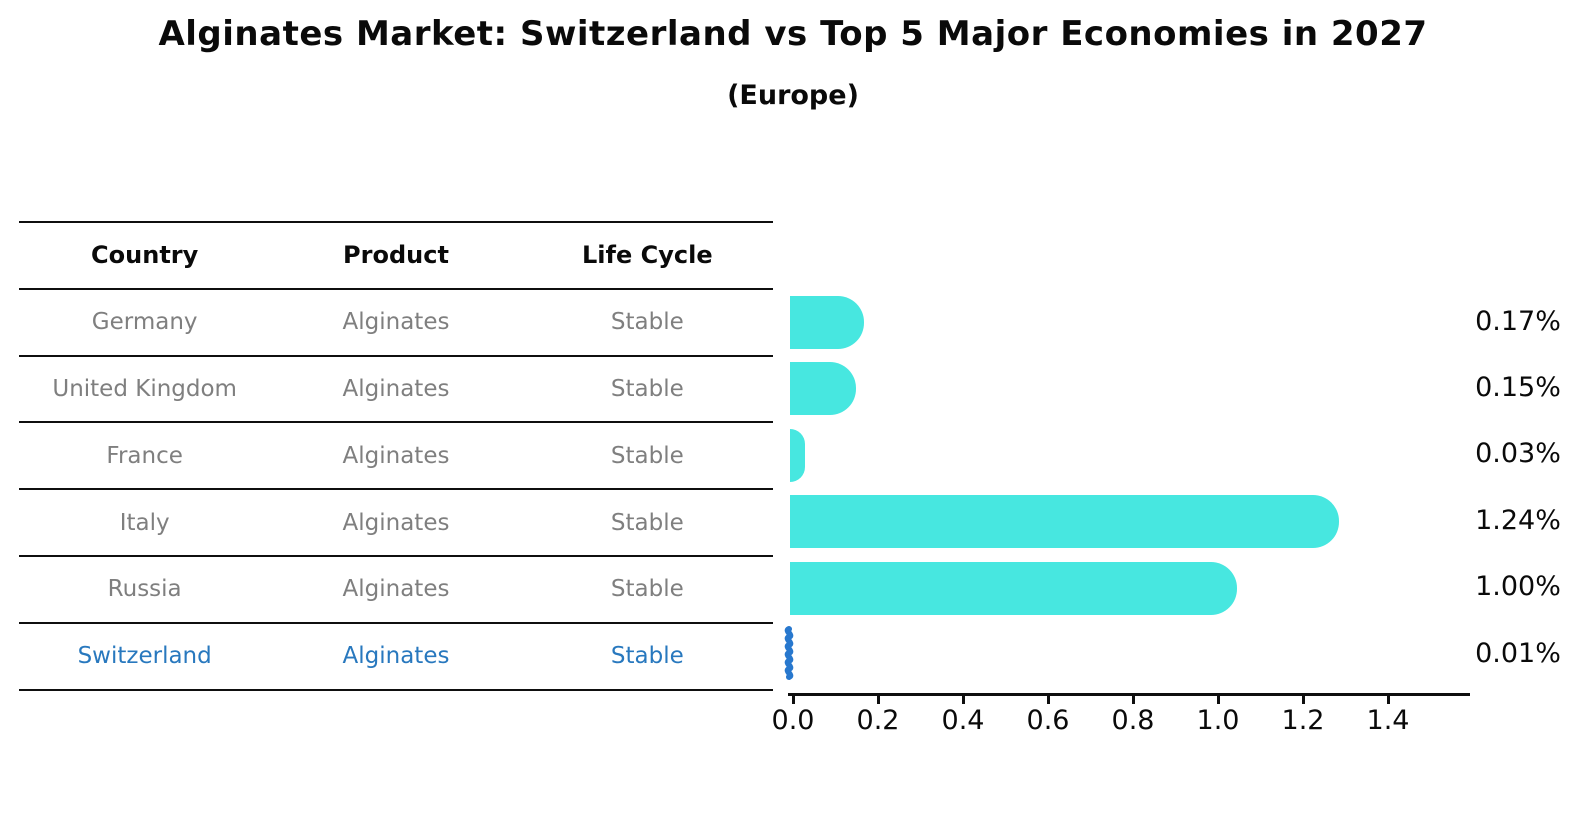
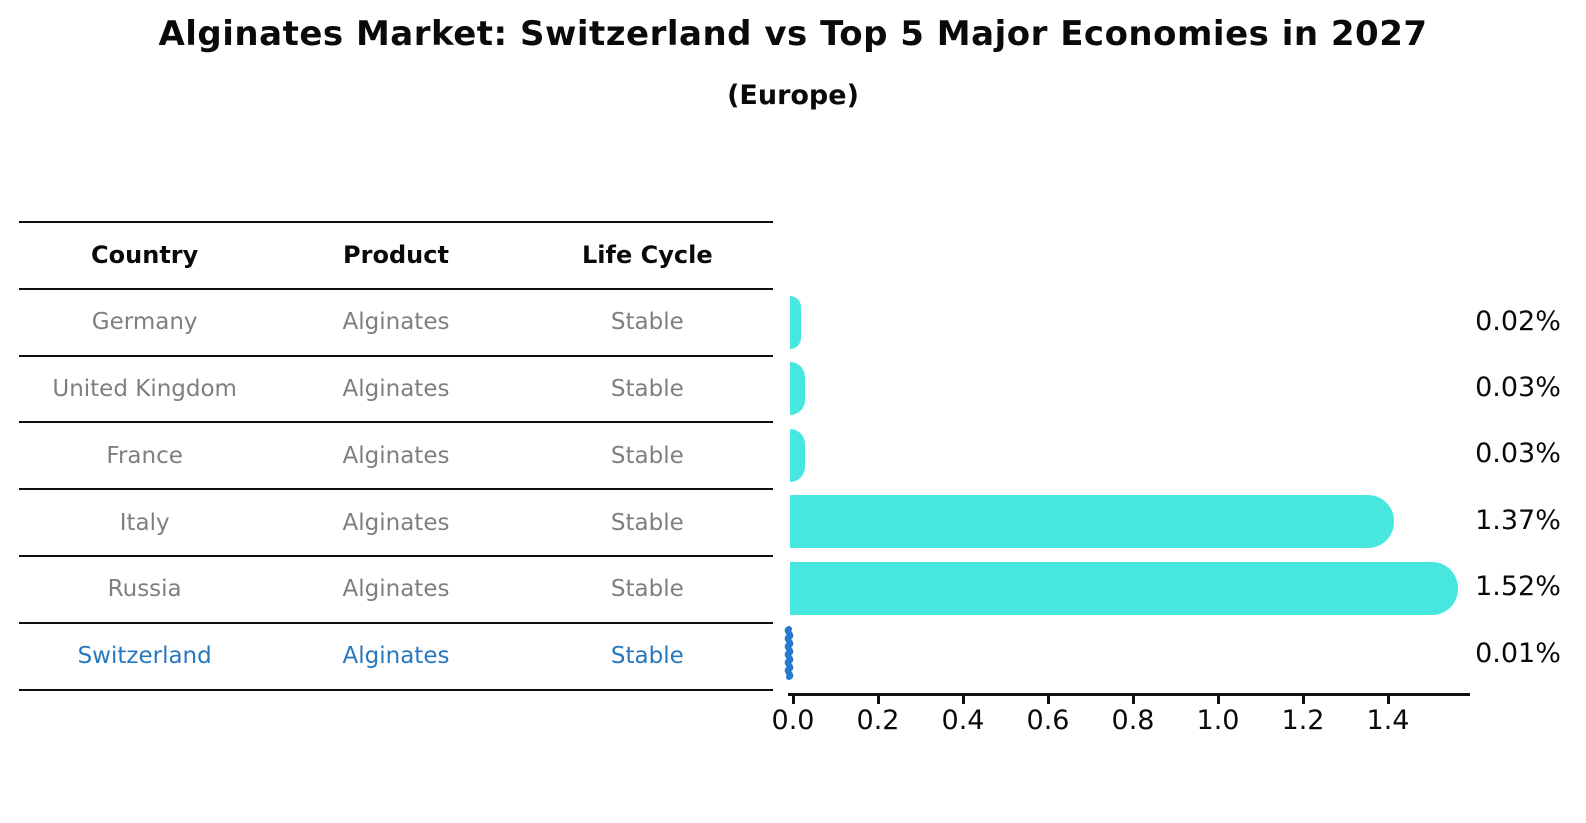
Germany: 0.17% -> 0.02%
United Kingdom: 0.15% -> 0.03%
Italy: 1.24% -> 1.37%
Russia: 1.00% -> 1.52%
